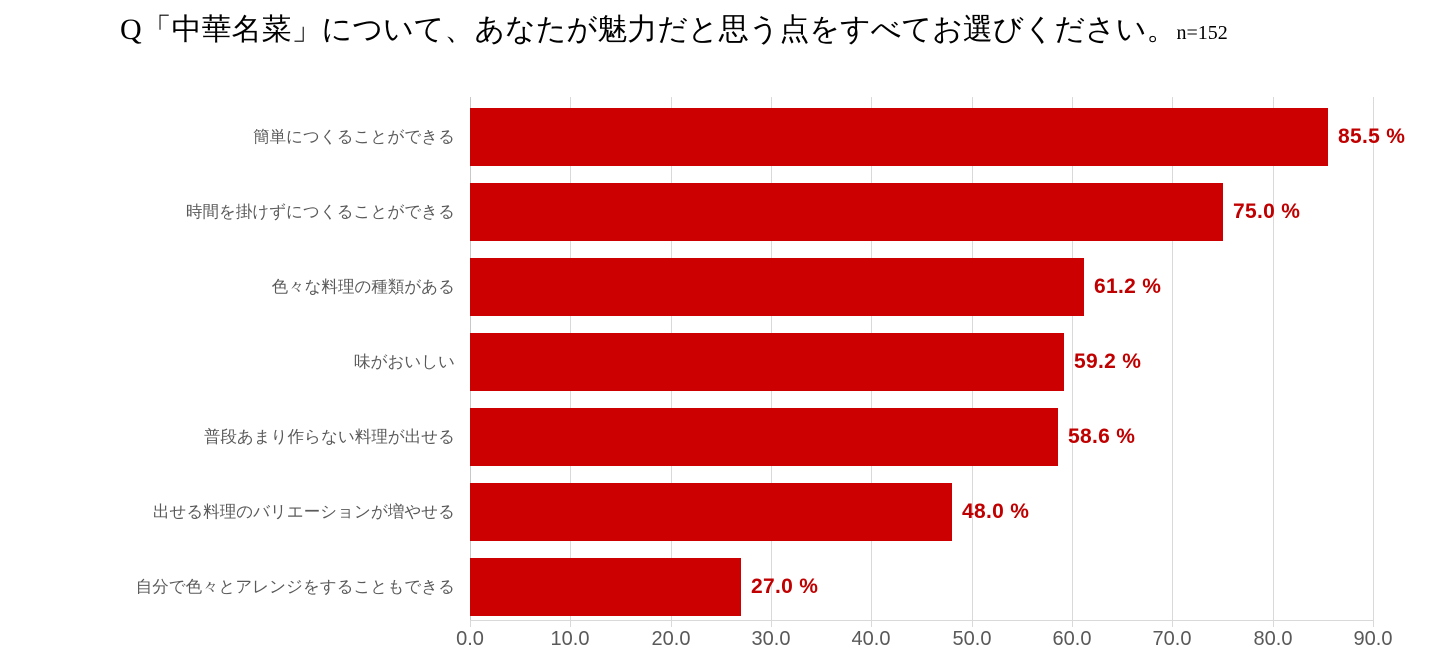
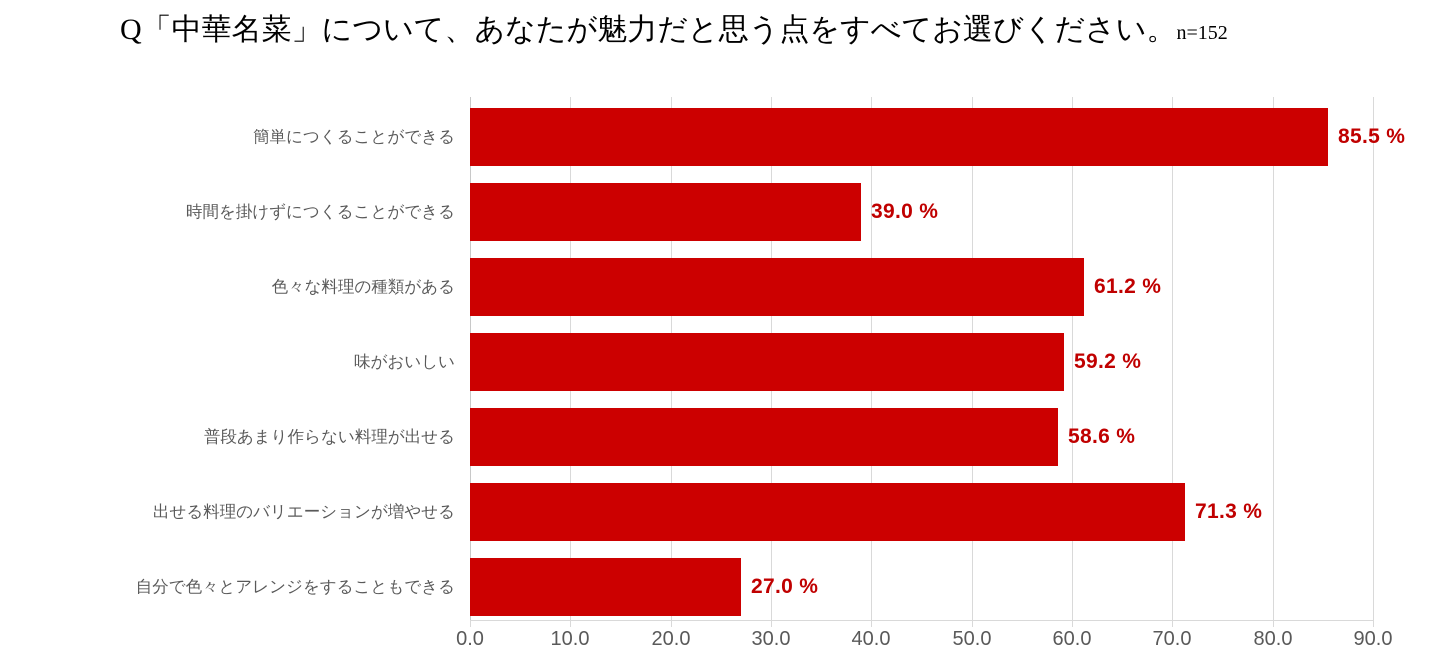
時間を掛けずにつくることができる: 75.0 -> 39.0
出せる料理のバリエーションが増やせる: 48.0 -> 71.3
